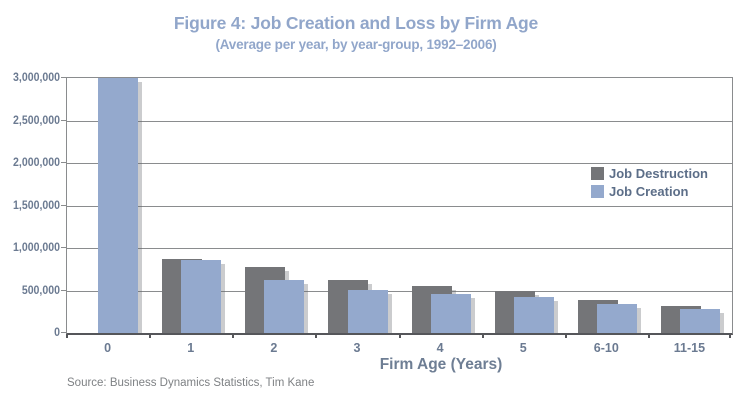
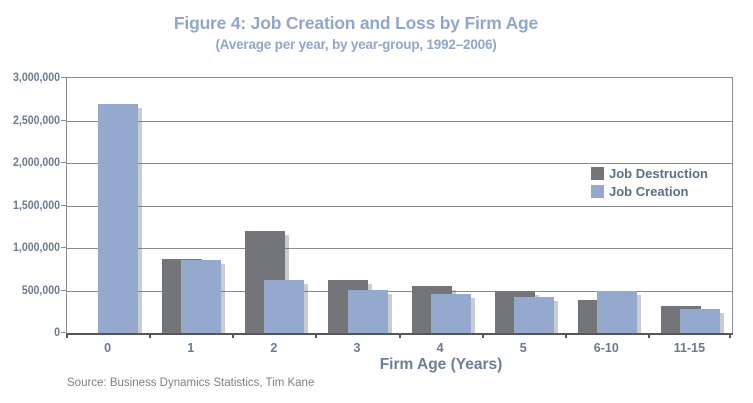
Job Creation/0: 3000000 -> 2700000
Job Destruction/2: 800000 -> 1200000
Job Creation/6-10: 300000 -> 500000
